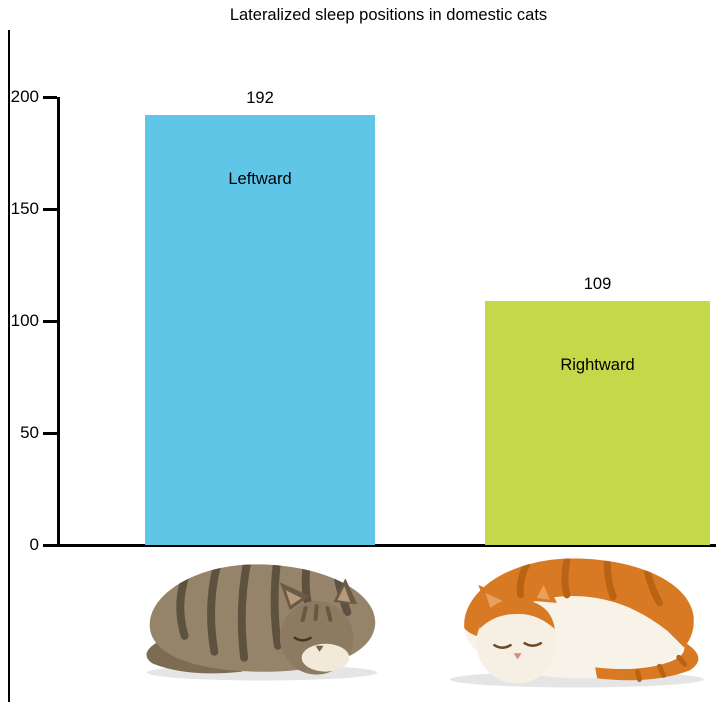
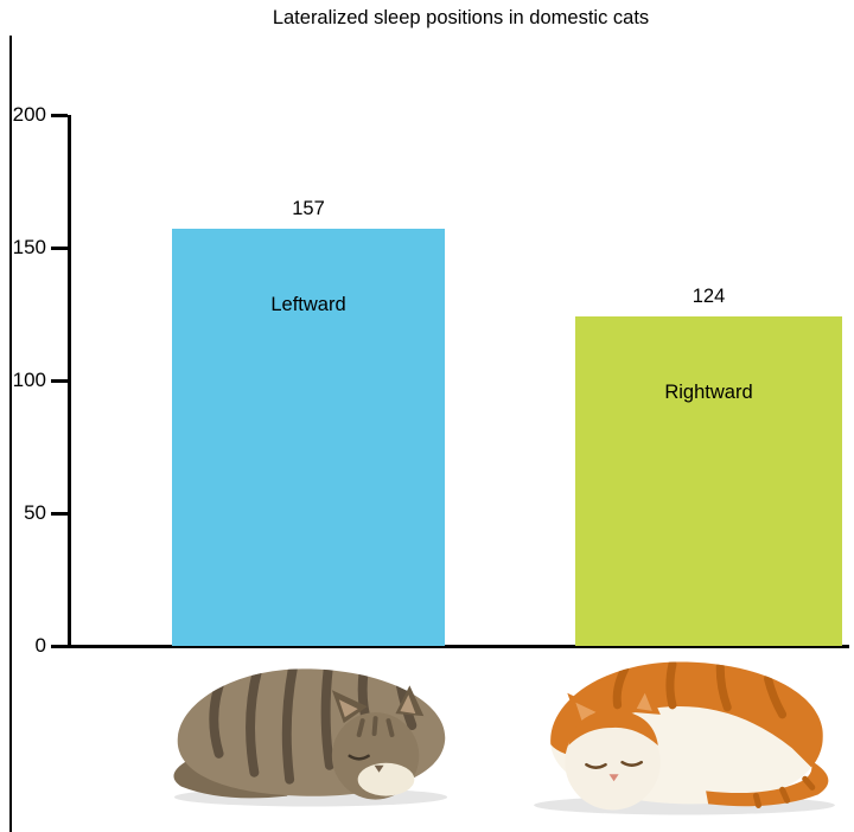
Leftward: 192 -> 157
Rightward: 109 -> 124
